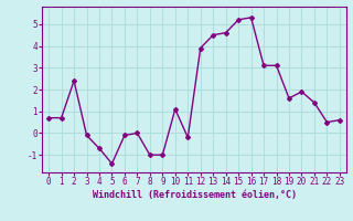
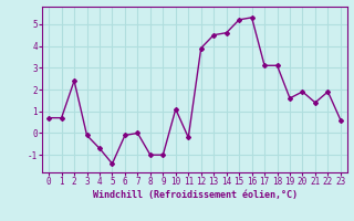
22: 0.5 -> 1.9
